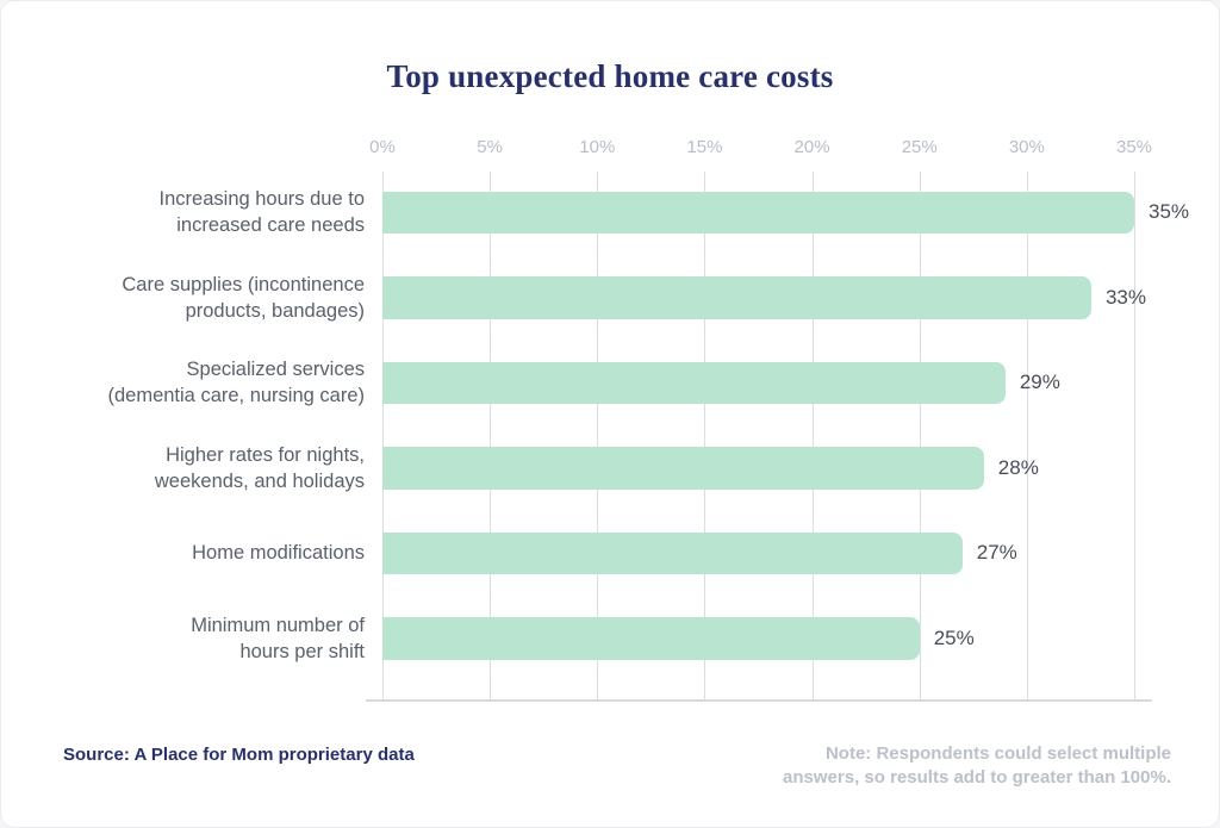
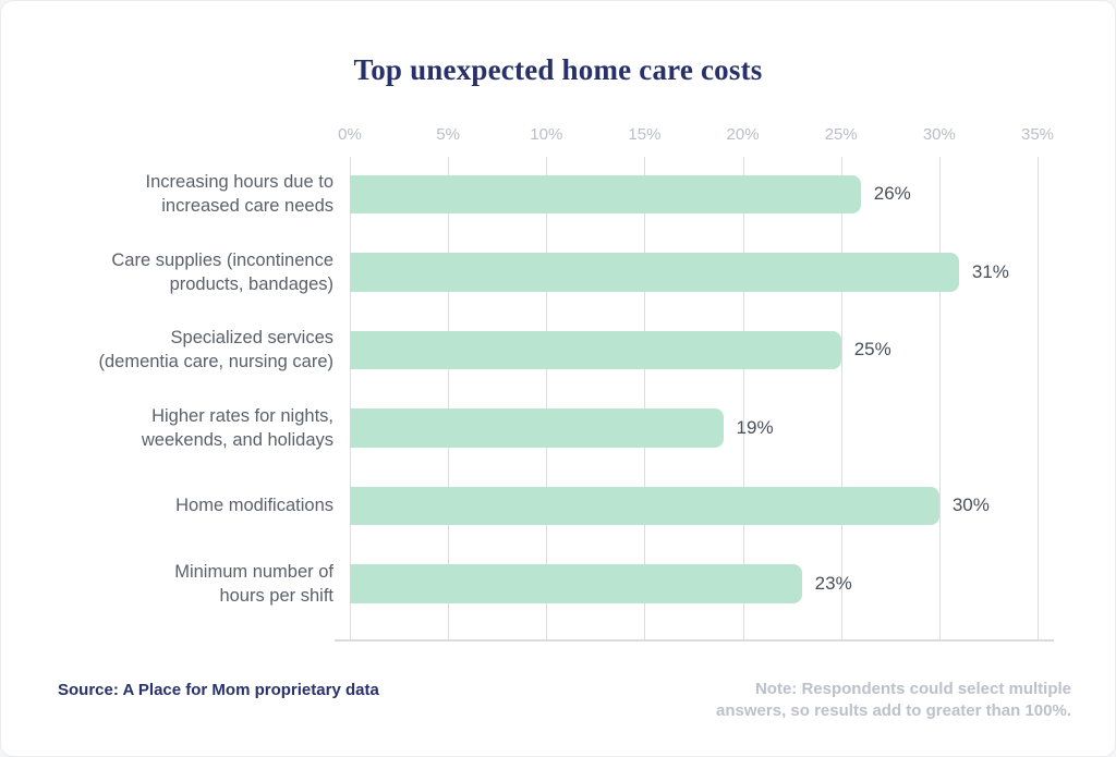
Increasing hours due to increased care needs: 35% -> 26%
Care supplies (incontinence products, bandages): 33% -> 31%
Specialized services (dementia care, nursing care): 29% -> 25%
Higher rates for nights, weekends, and holidays: 28% -> 19%
Home modifications: 27% -> 30%
Minimum number of hours per shift: 25% -> 23%
